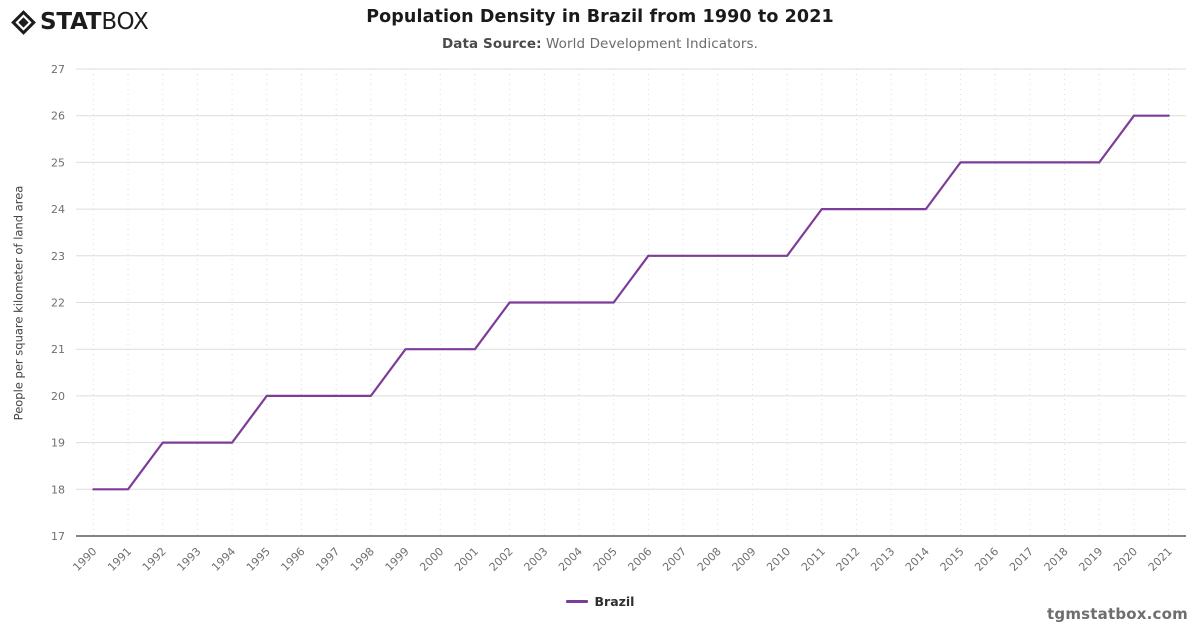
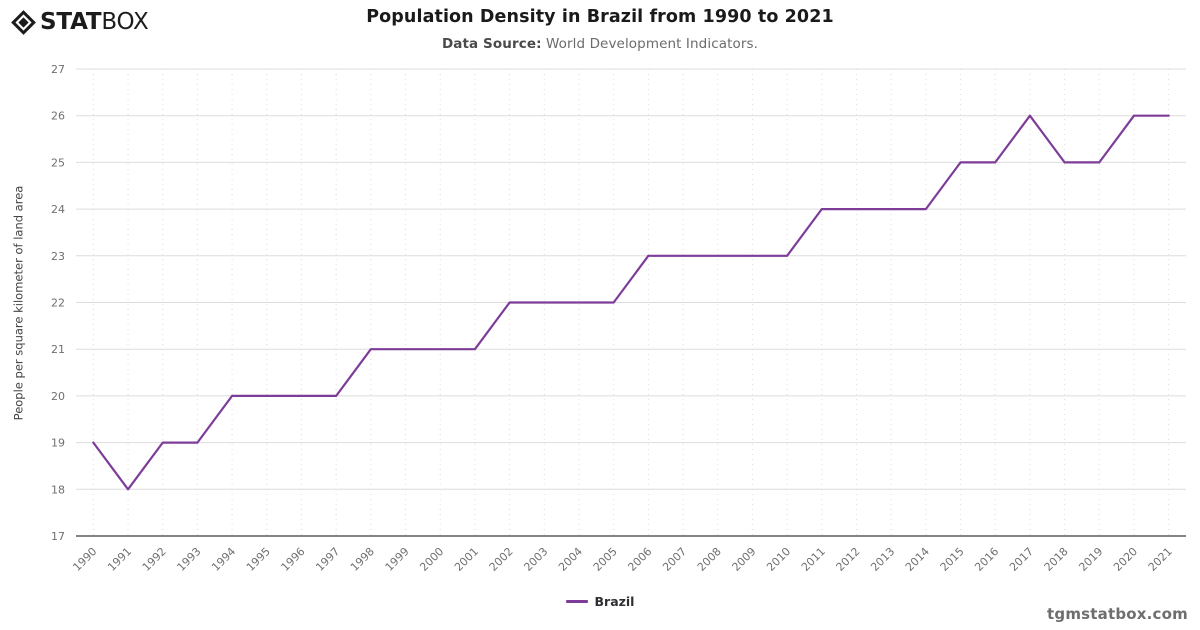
1990: 18 -> 19
1994: 19 -> 20
1998: 20 -> 21
2017: 25 -> 26
